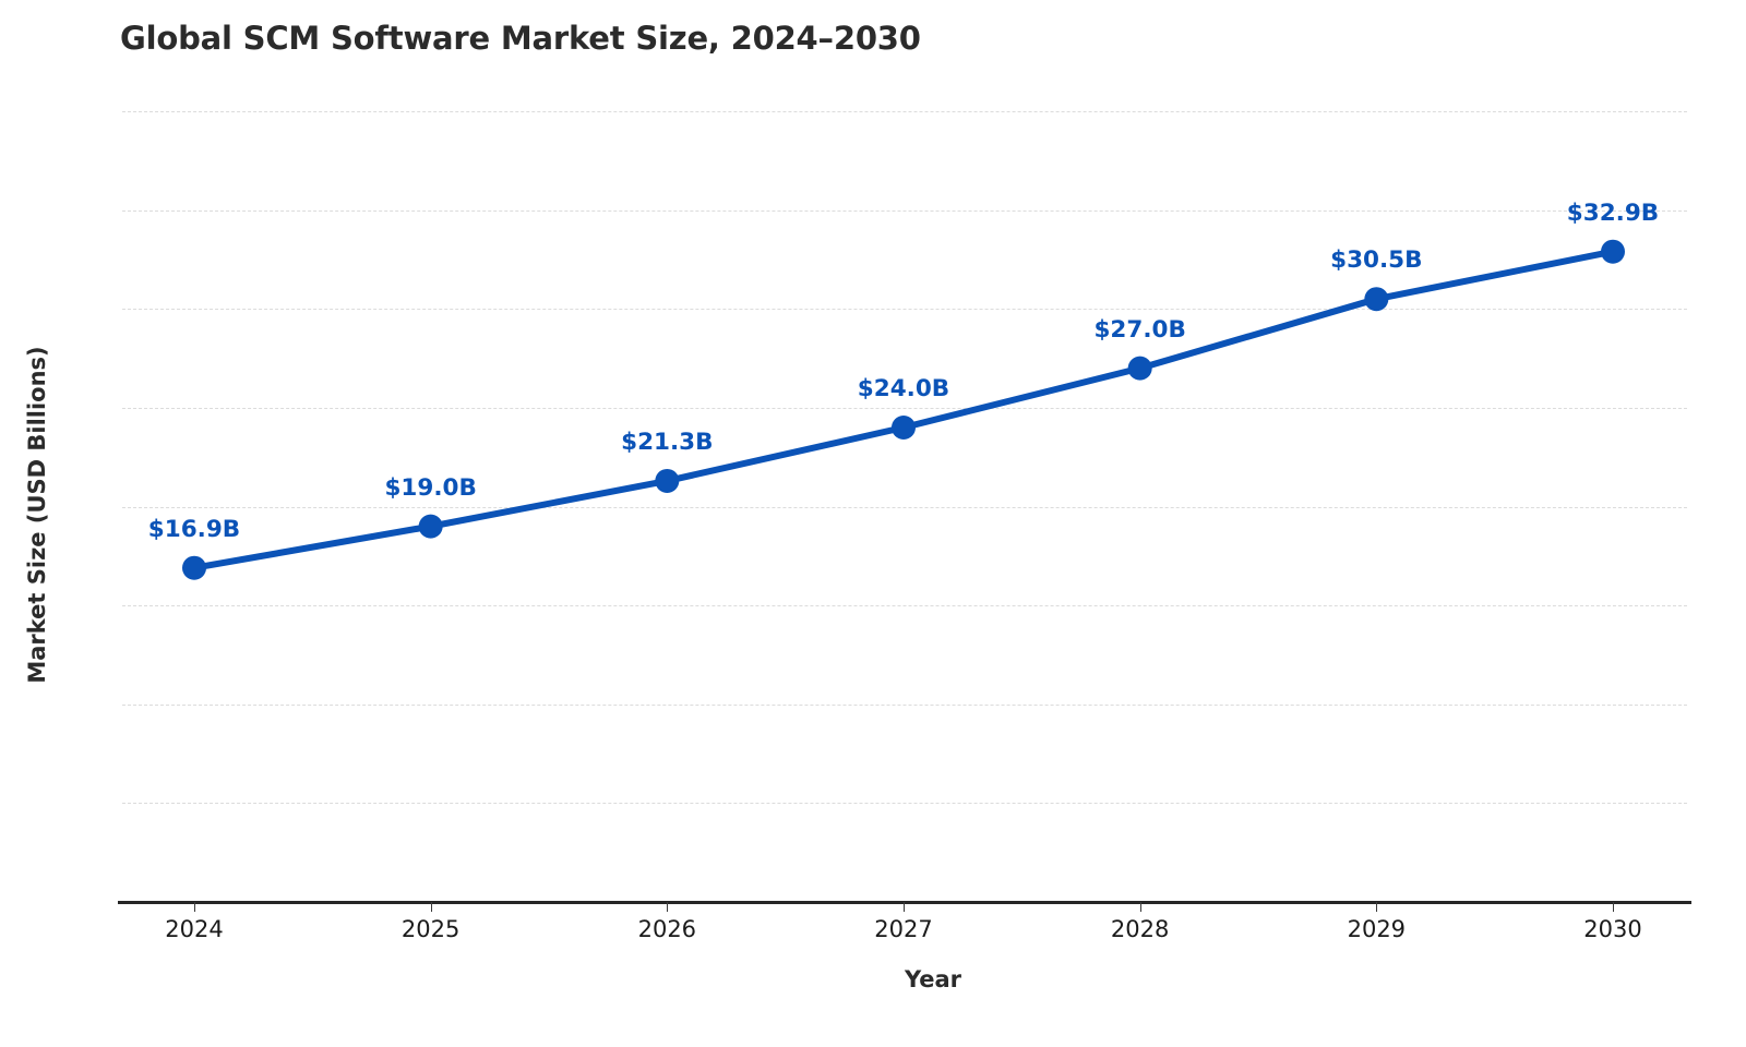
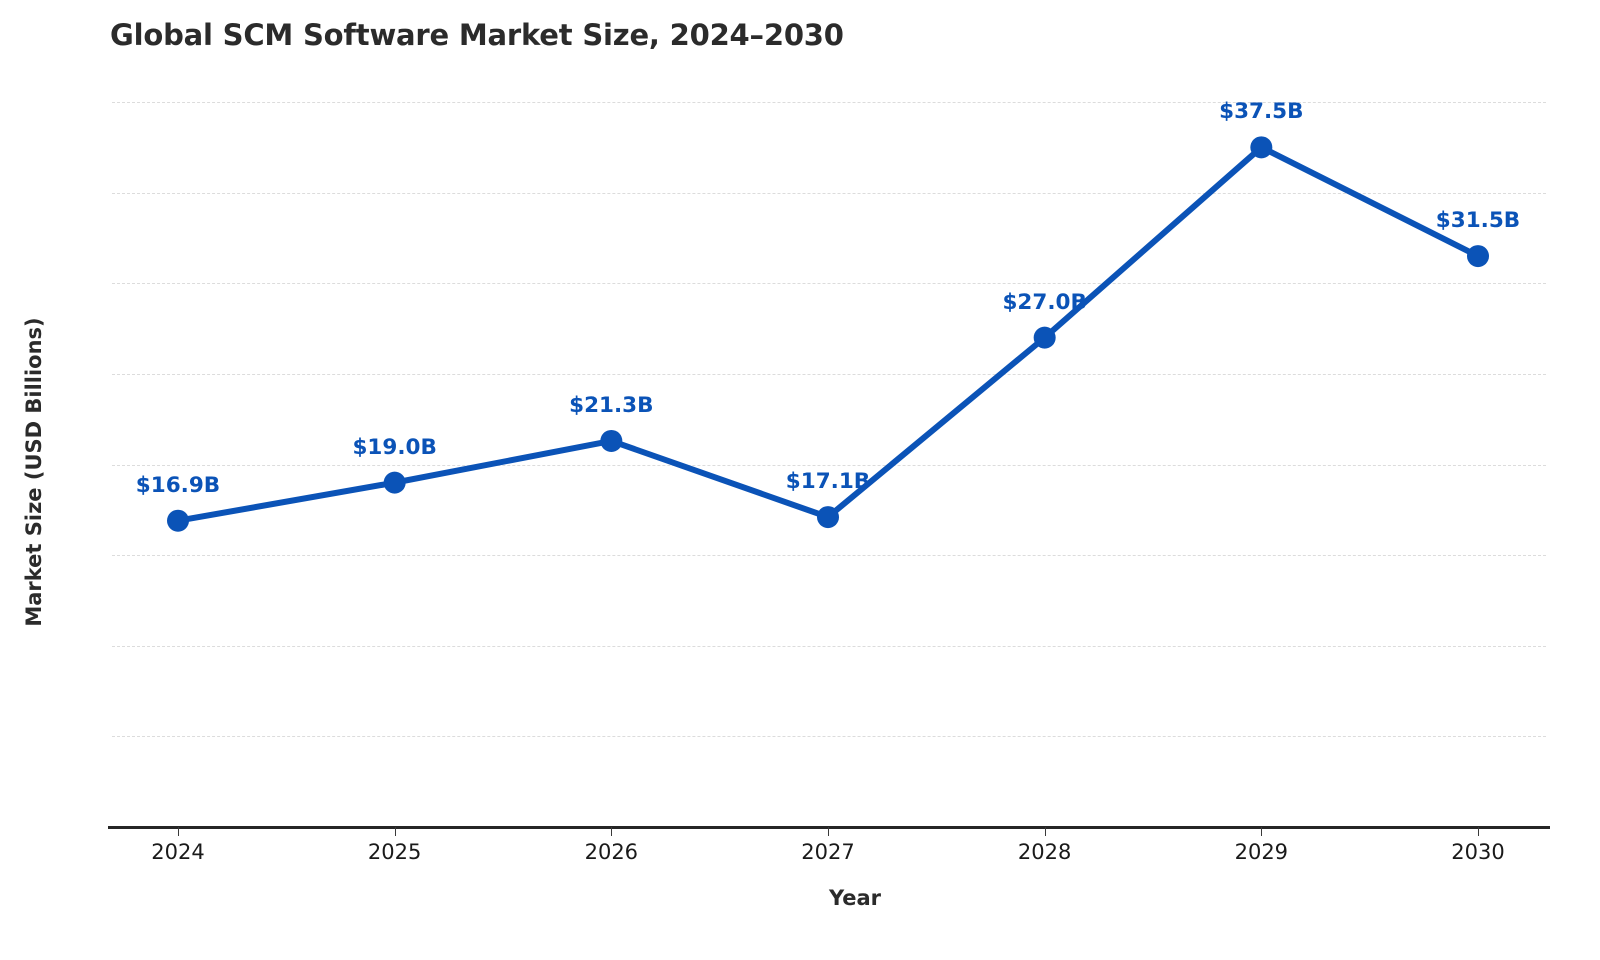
2027: $24.0B -> $17.1B
2029: $30.5B -> $37.5B
2030: $32.9B -> $31.5B
